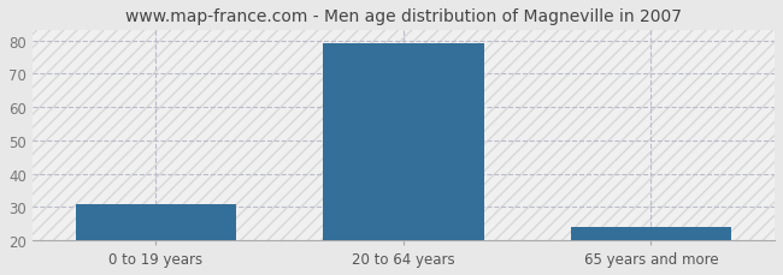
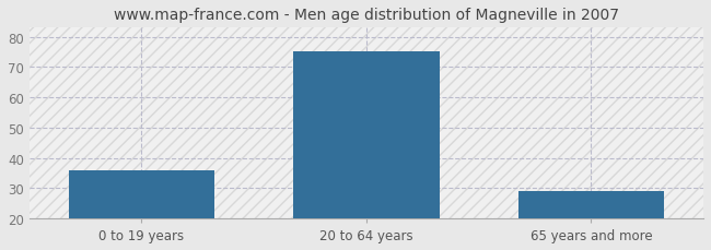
0 to 19 years: 31 -> 36
20 to 64 years: 79 -> 75
65 years and more: 24 -> 29
